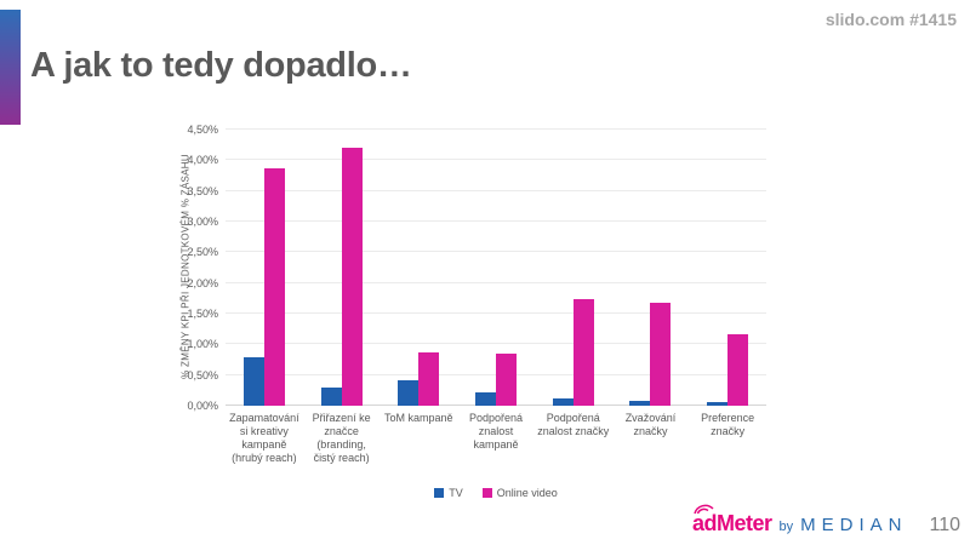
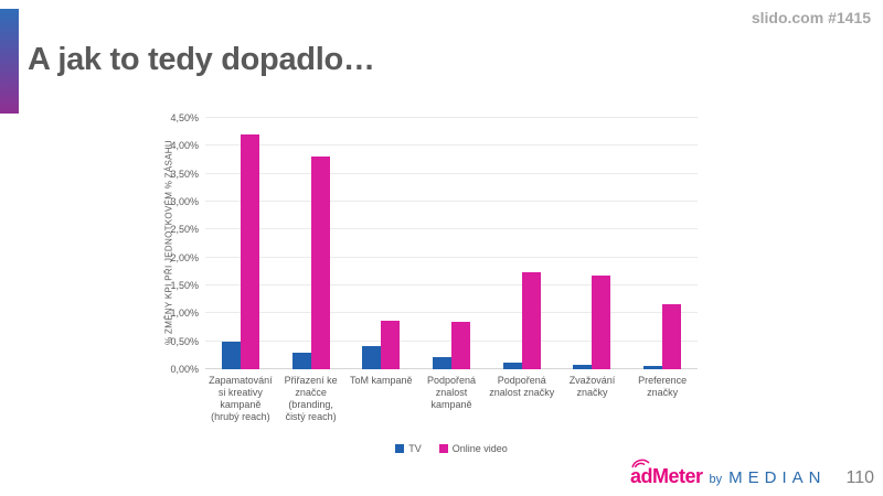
TV/Zapamatování si kreativy kampaně (hrubý reach): 0,8% -> 0,5%
Online video/Zapamatování si kreativy kampaně (hrubý reach): 3,9% -> 4,2%
Online video/Přiřazení ke značce (branding, čistý reach): 4,2% -> 3,8%
